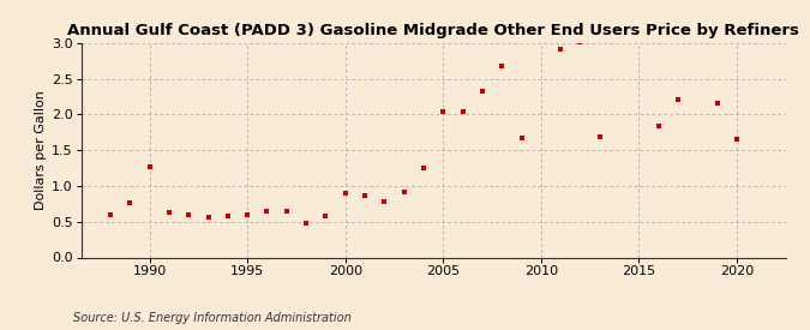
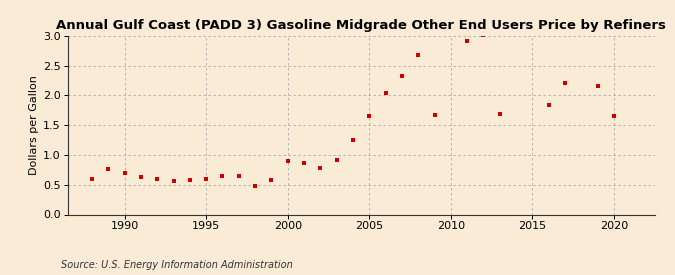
1990: 1.26 -> 0.70
2005: 2.04 -> 1.65
